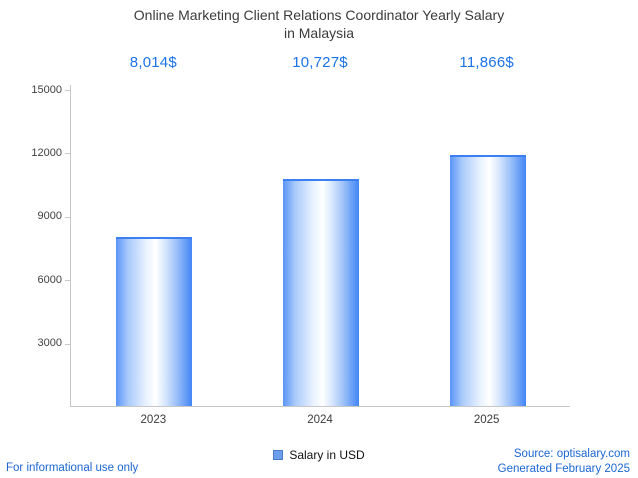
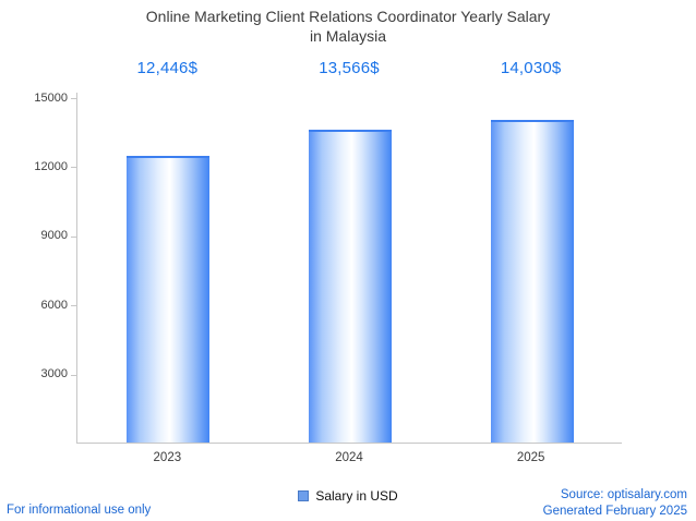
2023: 8,014 -> 12,446
2024: 10,727 -> 13,566
2025: 11,866 -> 14,030
